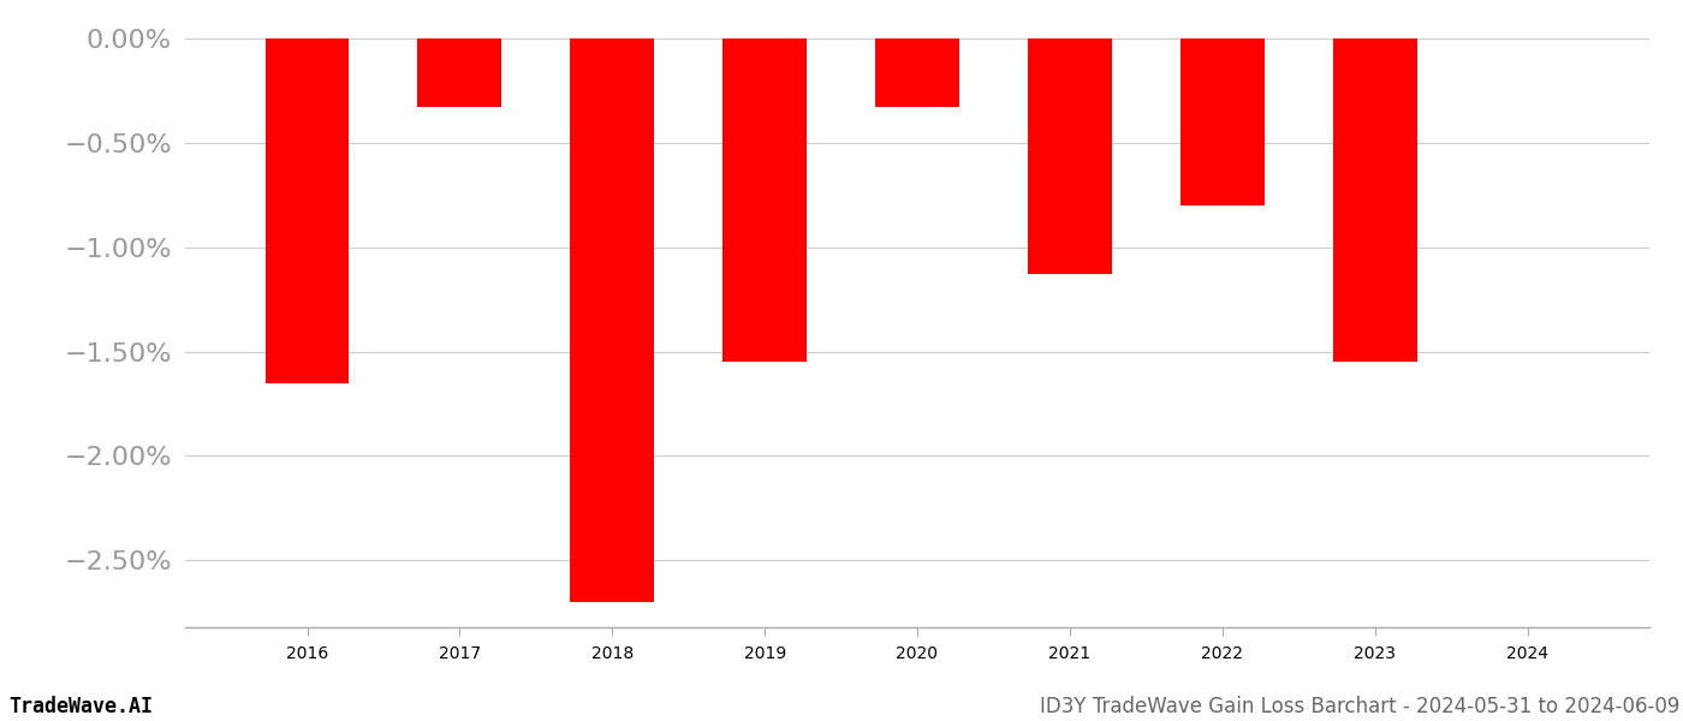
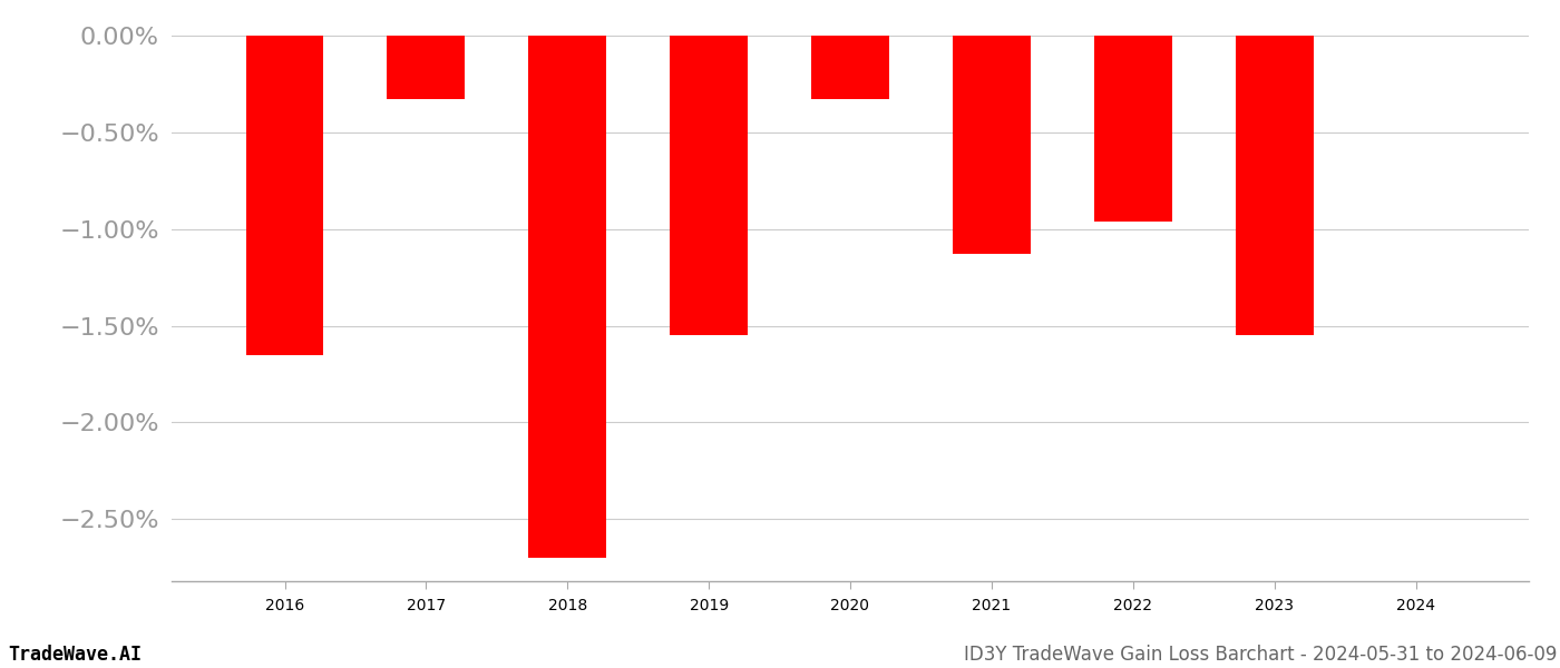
2022: -0.80% -> -0.96%
